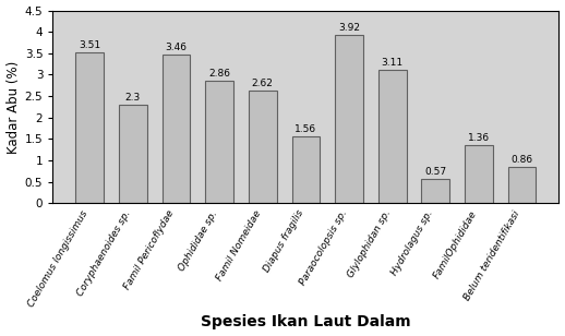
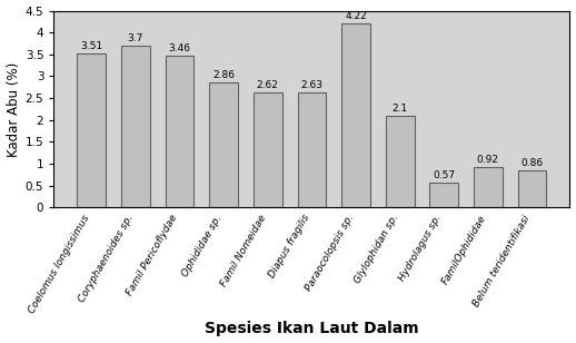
Coryphaenoides sp.: 2.3 -> 3.7
Diapus fragilis: 1.56 -> 2.63
Paraocolopsis sp.: 3.92 -> 4.22
Glylophidan sp.: 3.11 -> 2.1
FamilOphididae: 1.36 -> 0.92
